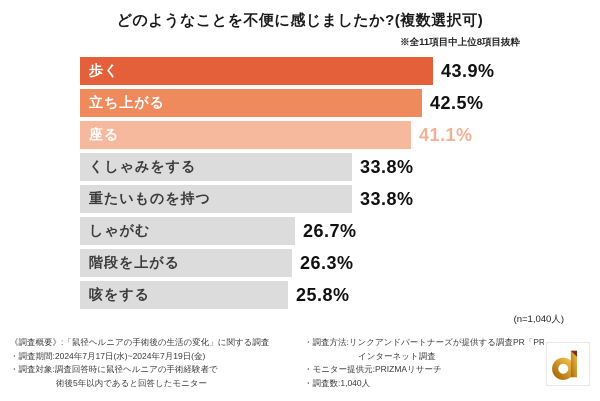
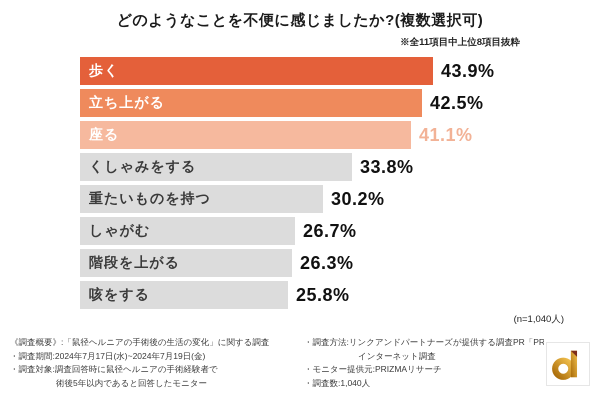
重たいものを持つ: 33.8% -> 30.2%
